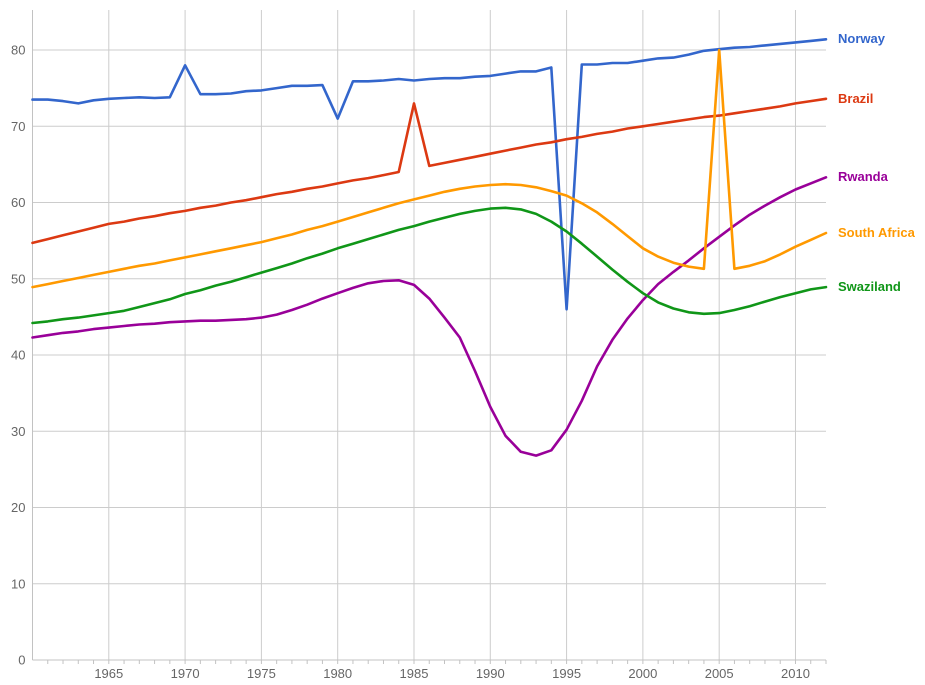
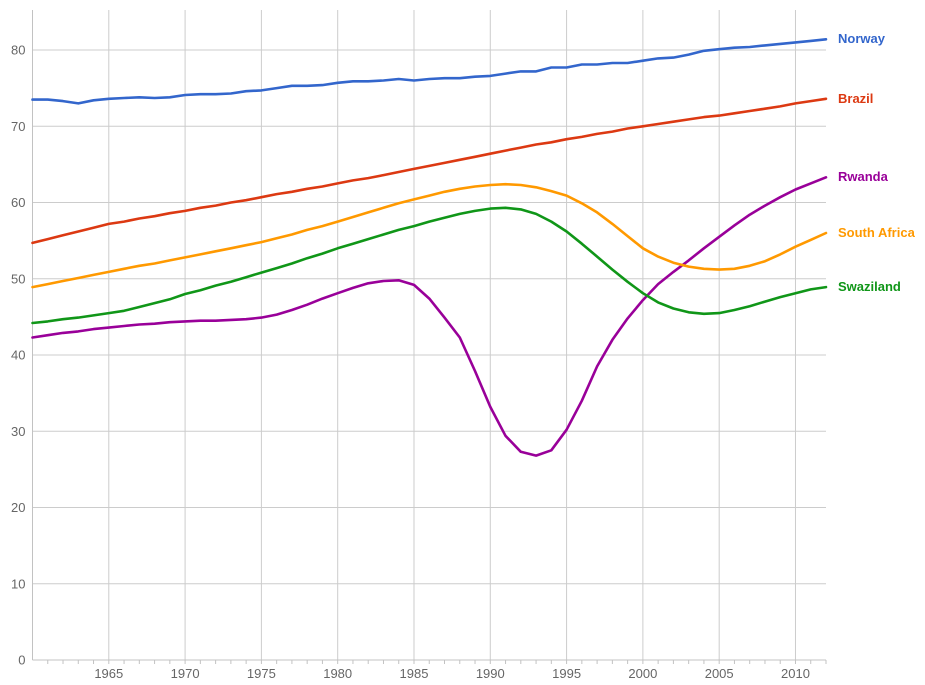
Norway/1970: 78 -> 74
Norway/1980: 71 -> 76
Brazil/1985: 73 -> 64
Norway/1995: 46 -> 78
South Africa/2005: 80 -> 51
